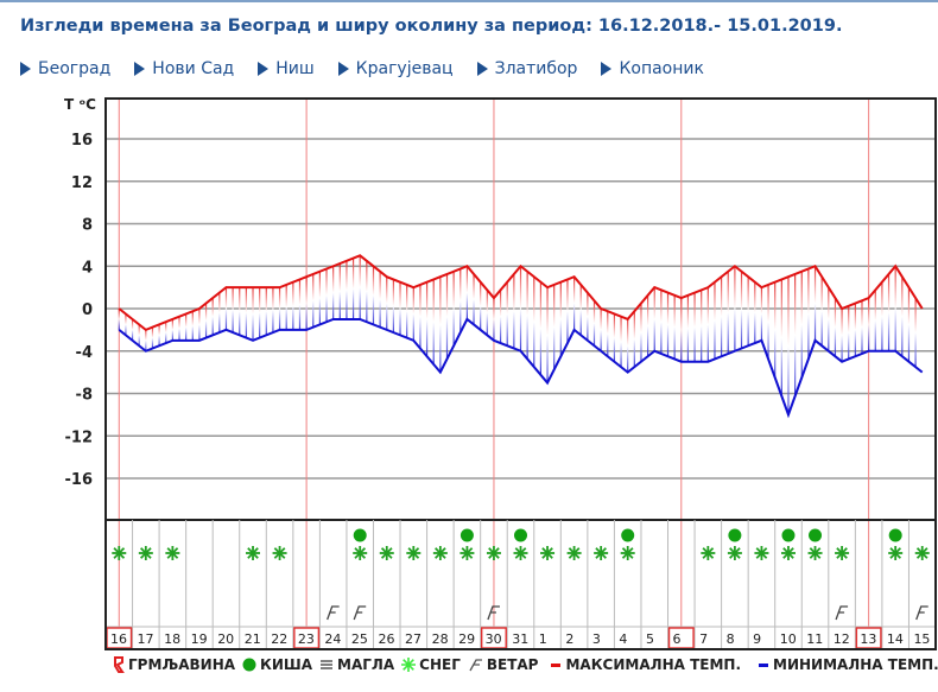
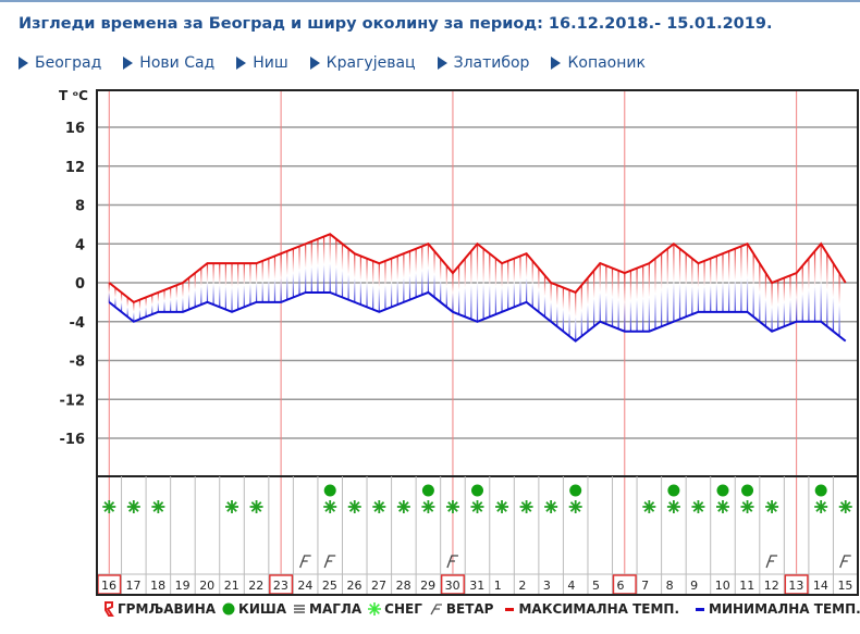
МИНИМАЛНА ТЕМП./28: -6 -> -2
МИНИМАЛНА ТЕМП./1: -7 -> -3
МИНИМАЛНА ТЕМП./10: -10 -> -3
